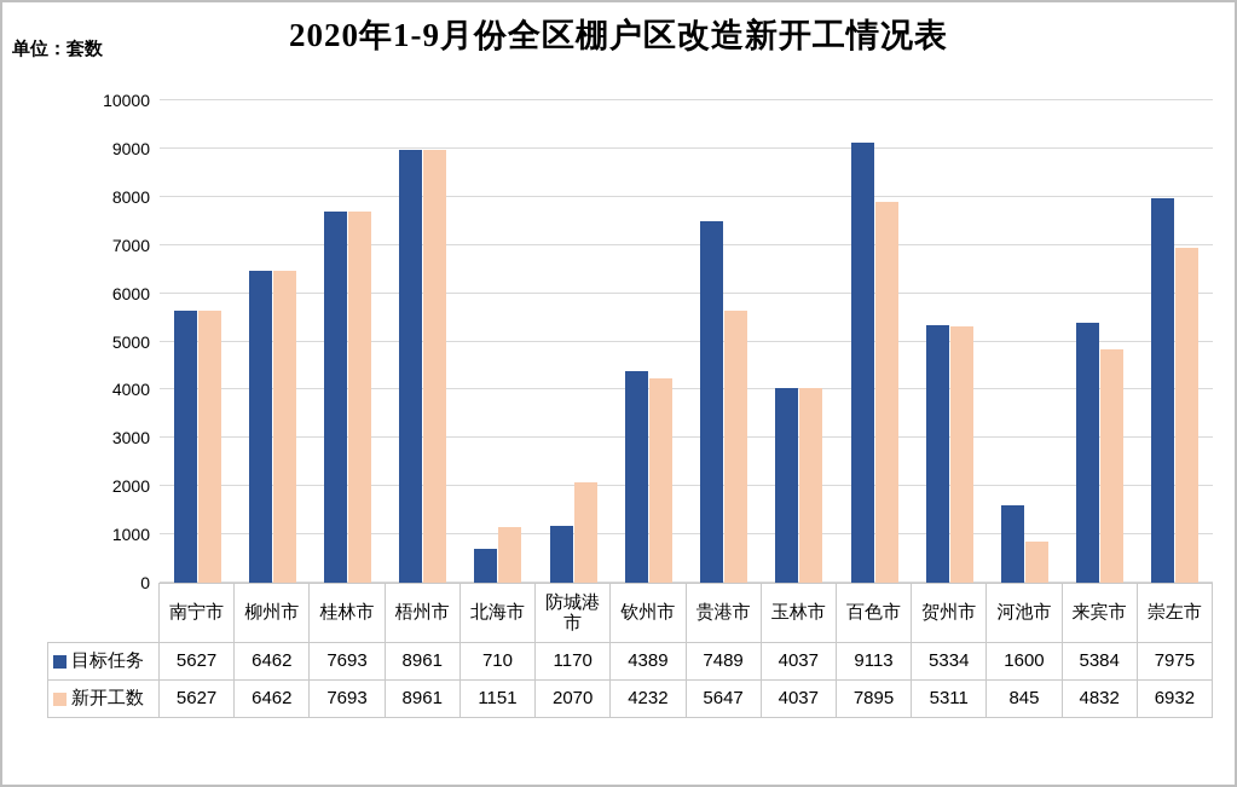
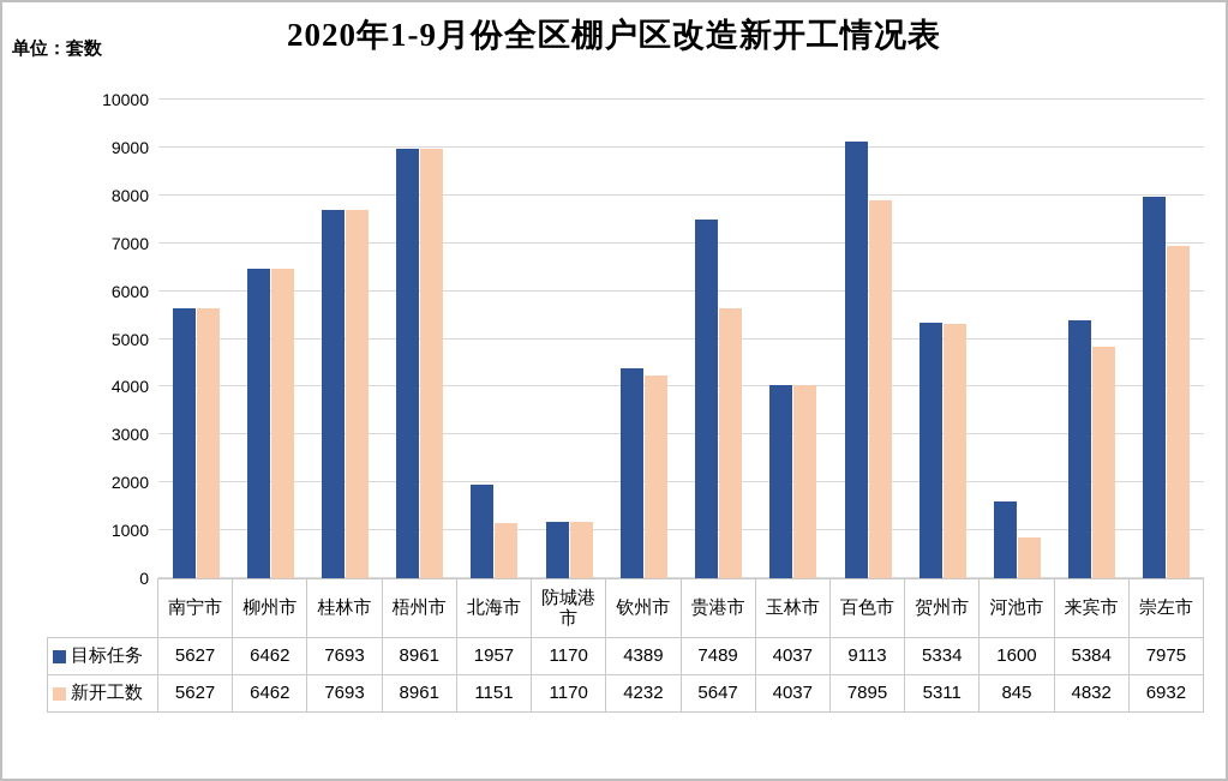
目标任务/北海市: 710 -> 1957
新开工数/防城港市: 2070 -> 1170
